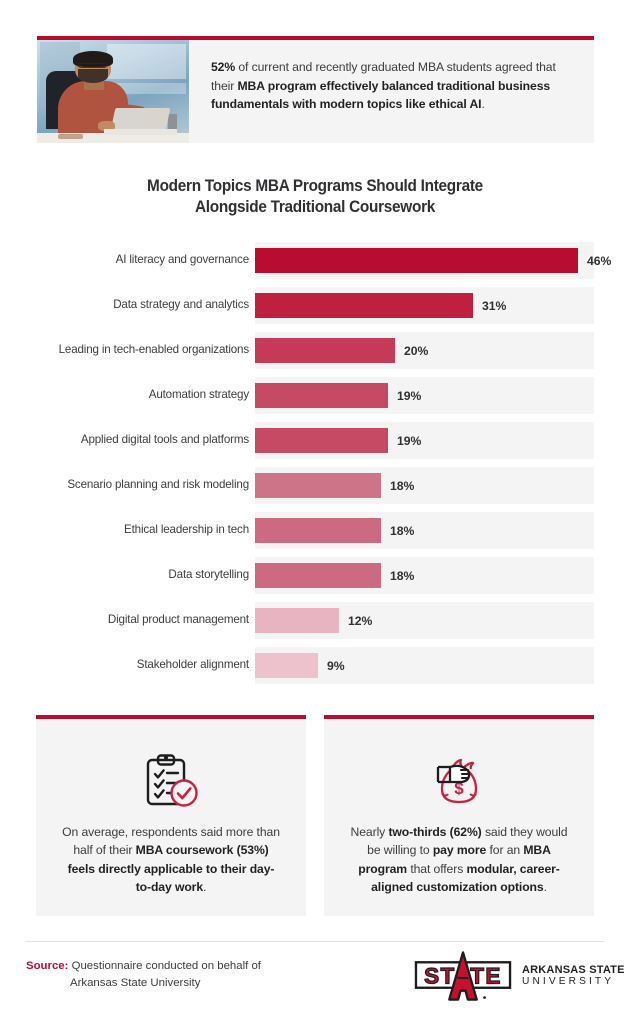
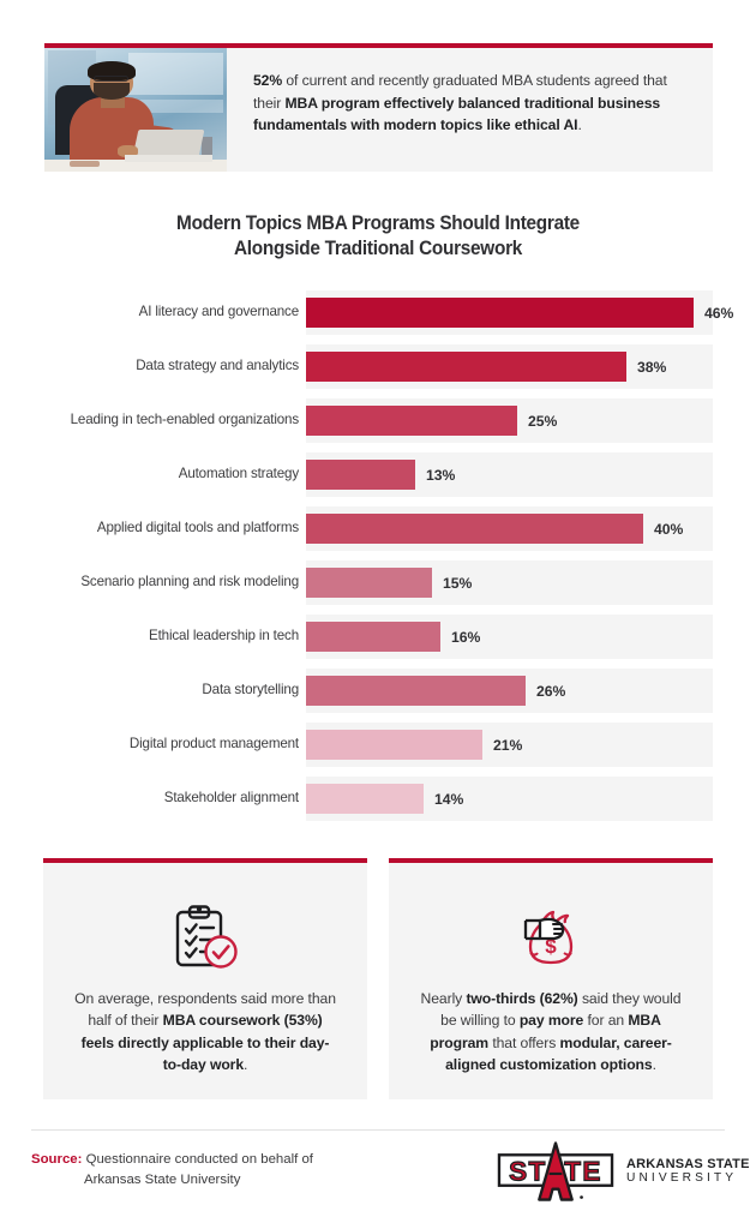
Data strategy and analytics: 31% -> 38%
Leading in tech-enabled organizations: 20% -> 25%
Automation strategy: 19% -> 13%
Applied digital tools and platforms: 19% -> 40%
Scenario planning and risk modeling: 18% -> 15%
Ethical leadership in tech: 18% -> 16%
Data storytelling: 18% -> 26%
Digital product management: 12% -> 21%
Stakeholder alignment: 9% -> 14%
